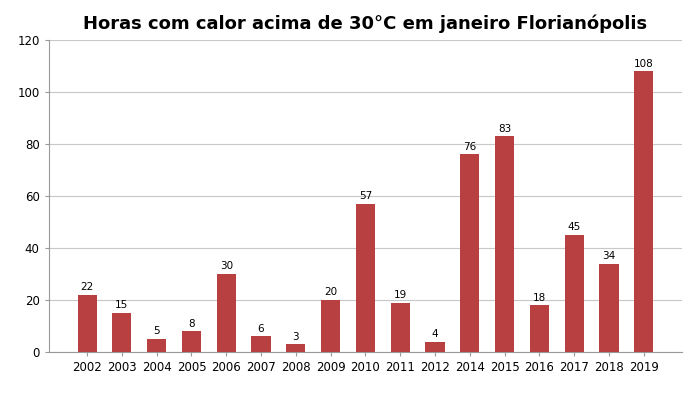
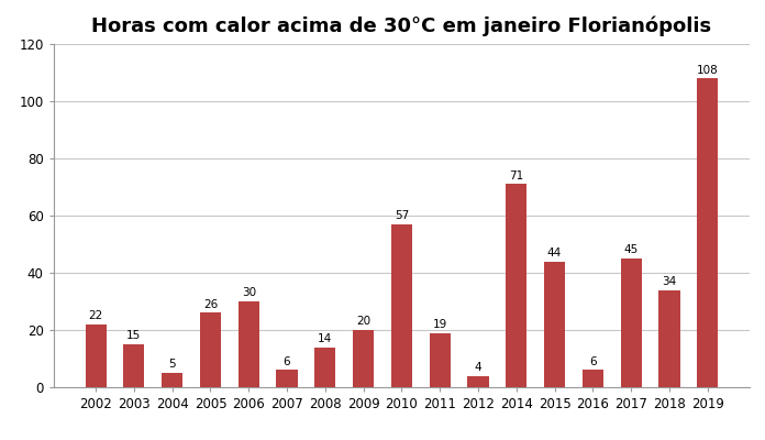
2005: 8 -> 26
2008: 3 -> 14
2014: 76 -> 71
2015: 83 -> 44
2016: 18 -> 6
